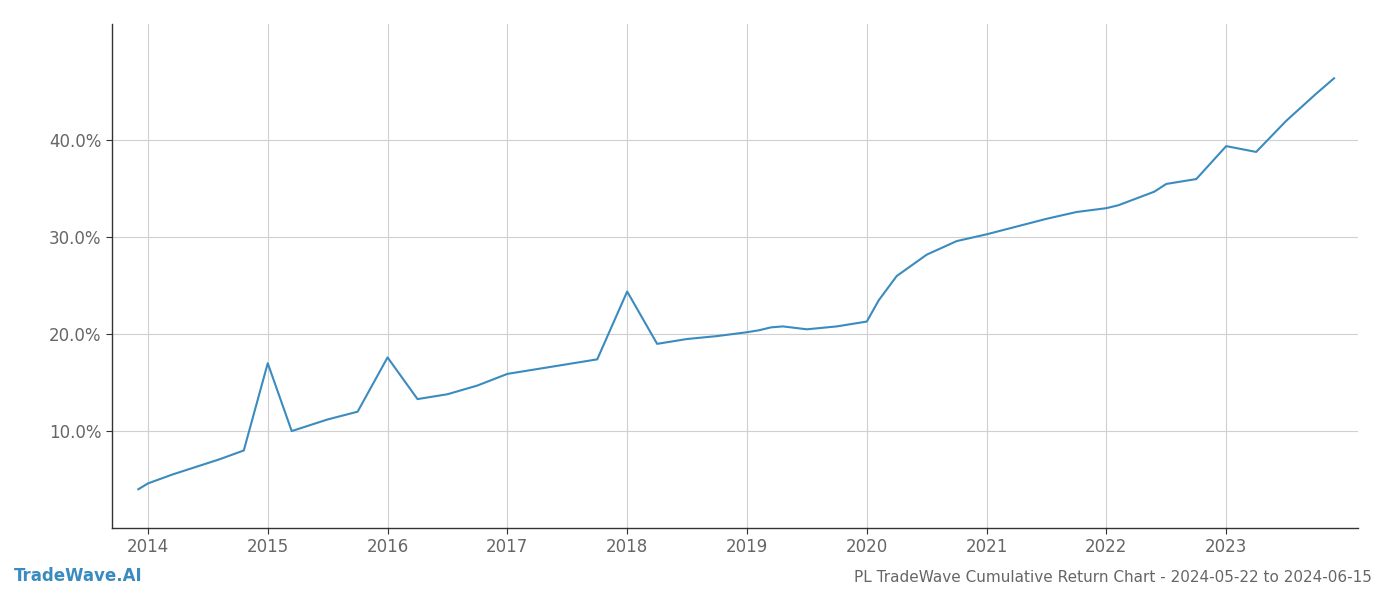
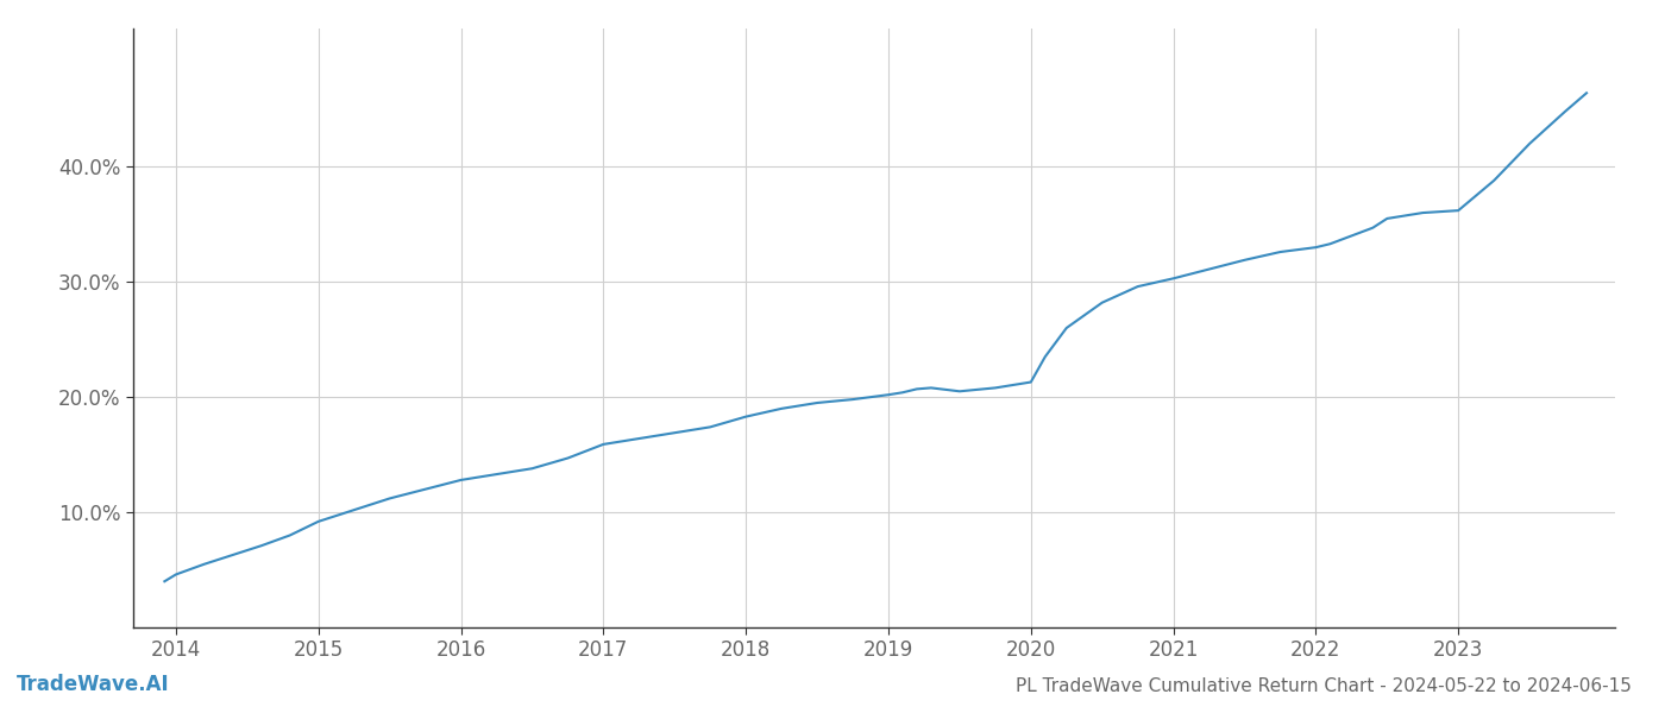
2015: 17.0% -> 9.2%
2016: 17.6% -> 12.8%
2018: 24.4% -> 18.3%
2023: 39.4% -> 36.2%
